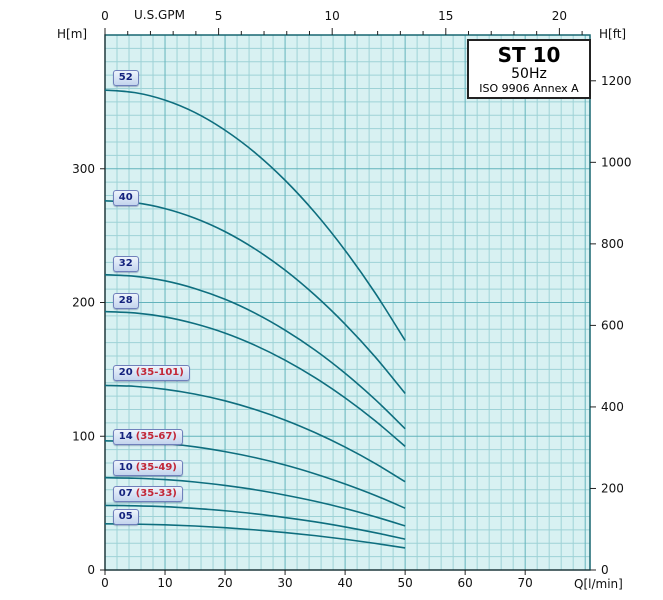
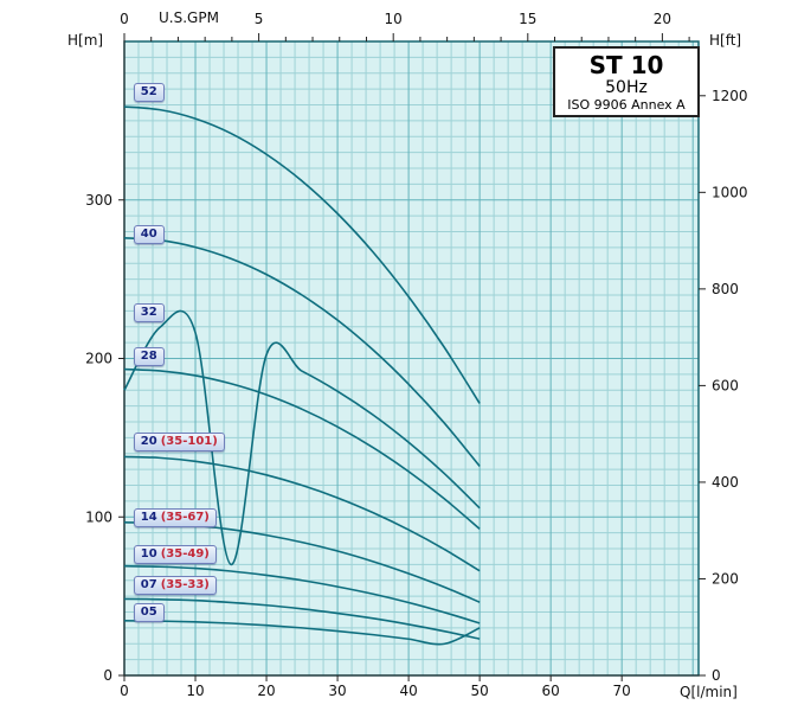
32/0: 220 -> 180
32/15: 210 -> 70
05/50: 20 -> 30
